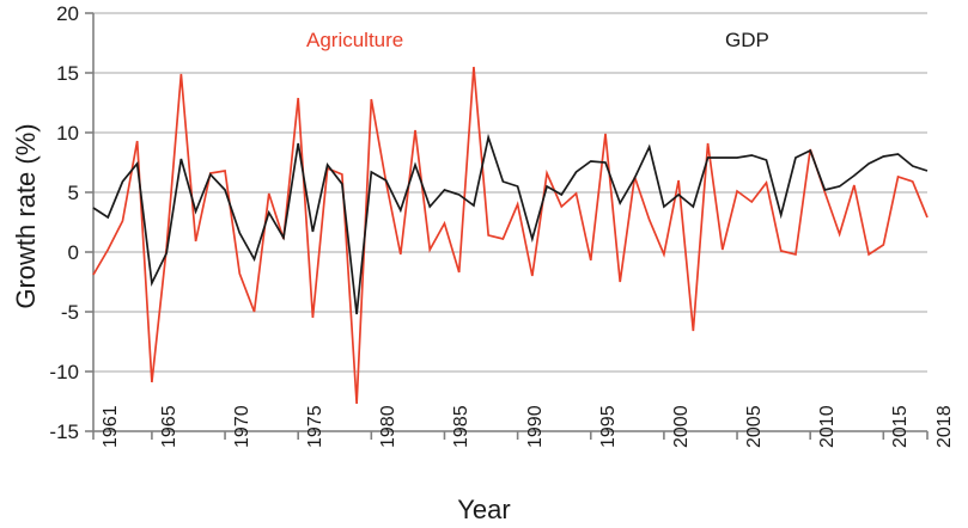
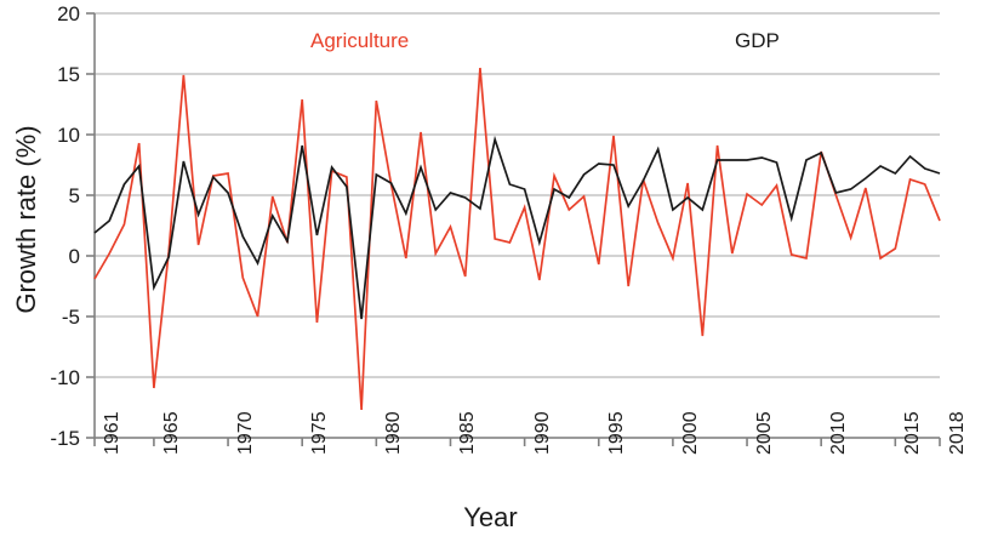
GDP/1961: 3.7 -> 1.9
GDP/2015: 8.0 -> 6.8
